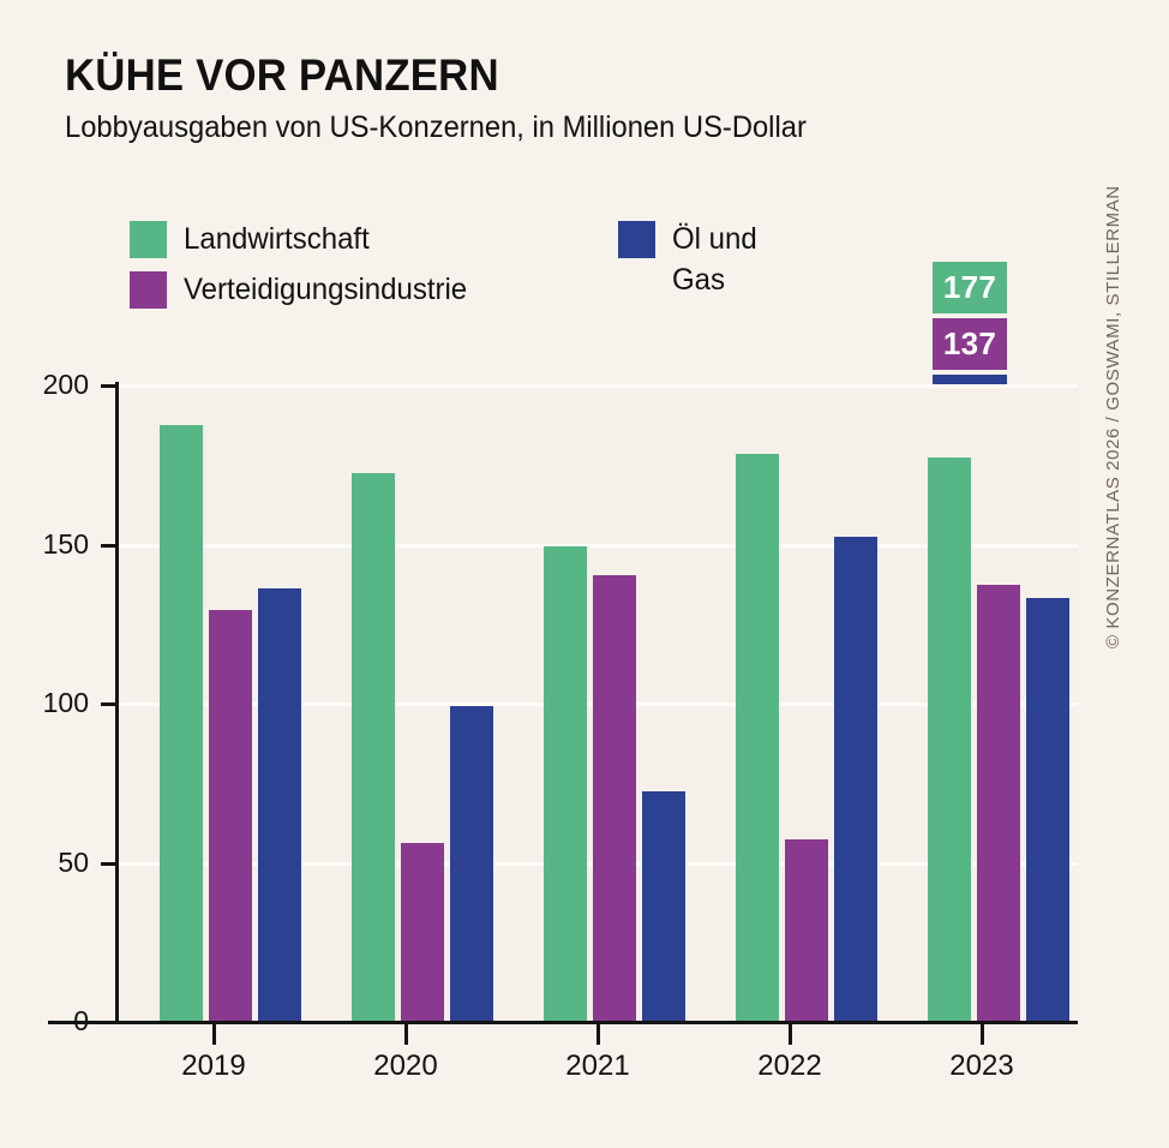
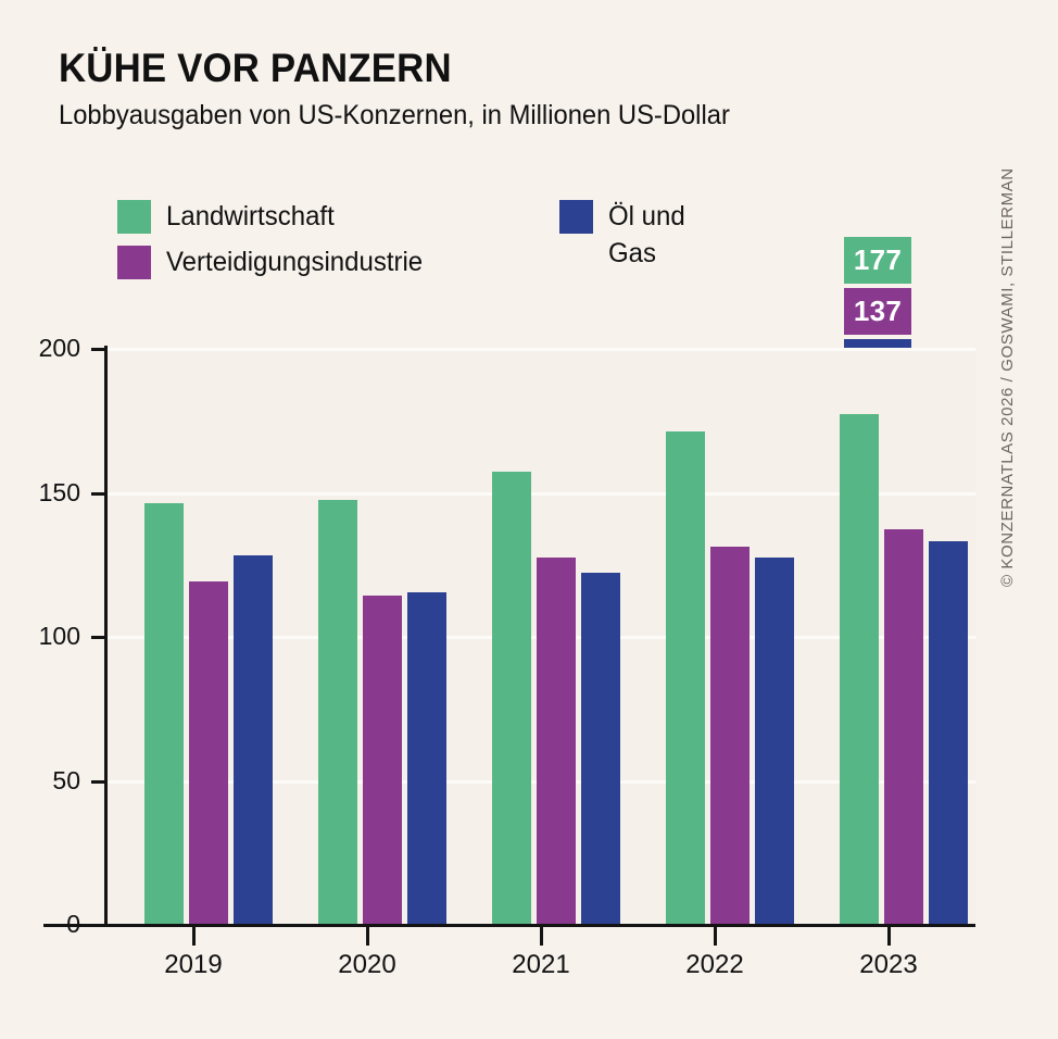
Landwirtschaft/2019: 187 -> 146
Verteidigungsindustrie/2019: 129 -> 119
Öl und Gas/2019: 136 -> 128
Landwirtschaft/2020: 172 -> 147
Verteidigungsindustrie/2020: 56 -> 114
Öl und Gas/2020: 99 -> 115
Landwirtschaft/2021: 149 -> 157
Verteidigungsindustrie/2021: 140 -> 127
Öl und Gas/2021: 72 -> 122
Landwirtschaft/2022: 178 -> 171
Verteidigungsindustrie/2022: 57 -> 131
Öl und Gas/2022: 152 -> 127
